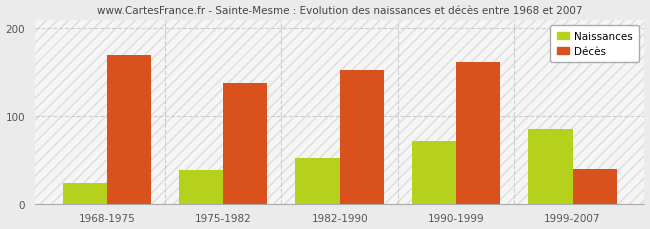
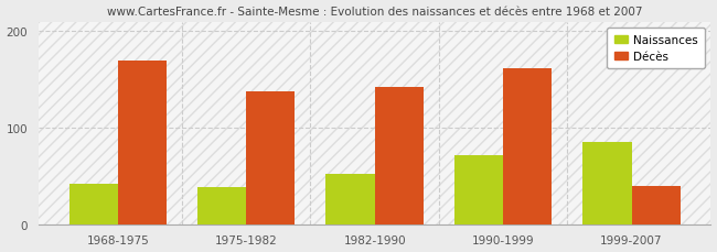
Naissances/1968-1975: 24 -> 42
Décès/1982-1990: 152 -> 142
